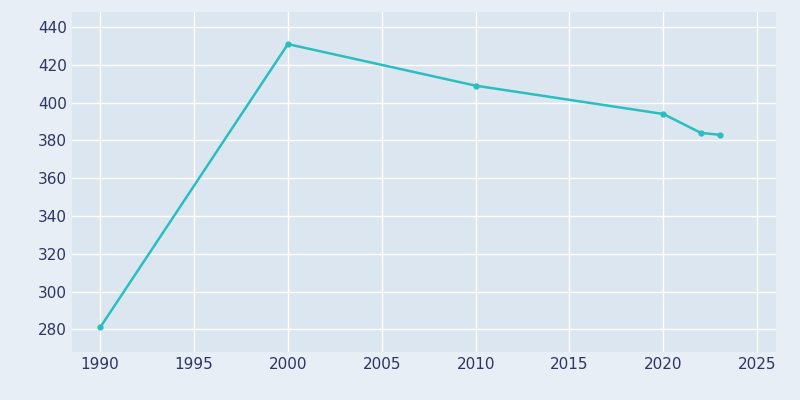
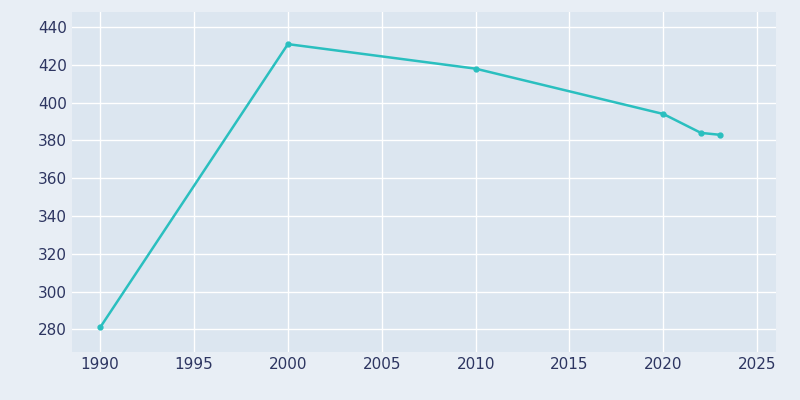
2010: 409 -> 418
